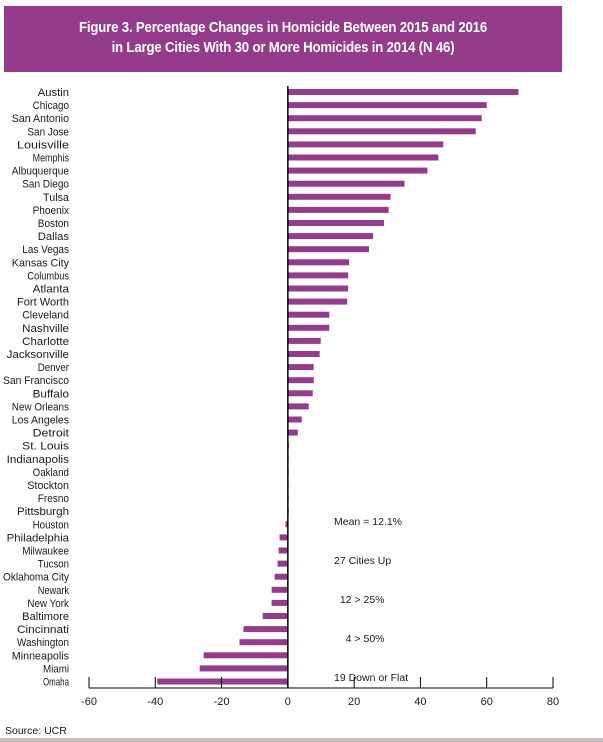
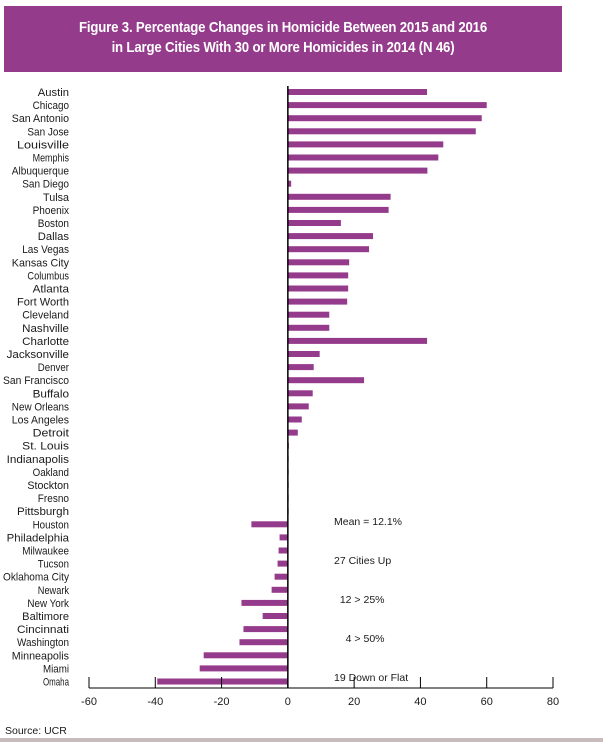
Austin: 70 -> 42
San Diego: 35 -> 1
Boston: 29 -> 16
Charlotte: 10 -> 42
San Francisco: 8 -> 23
Houston: -1 -> -11
New York: -5 -> -14
